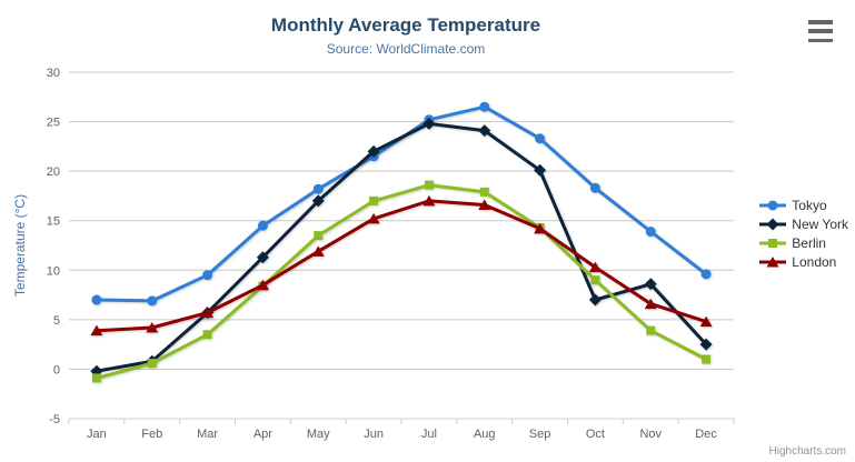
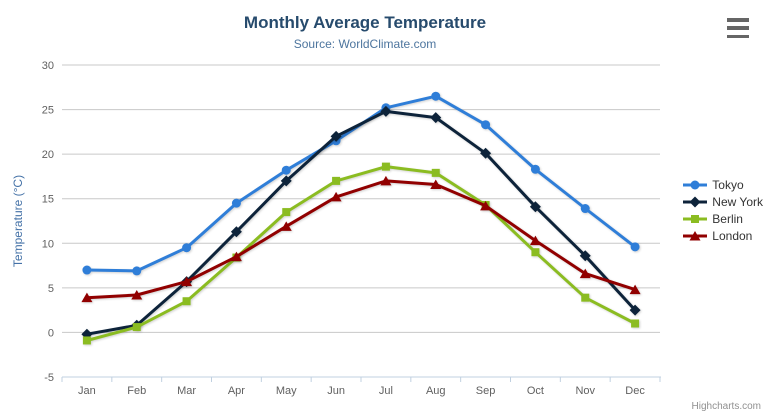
New York/Oct: 7 -> 14
